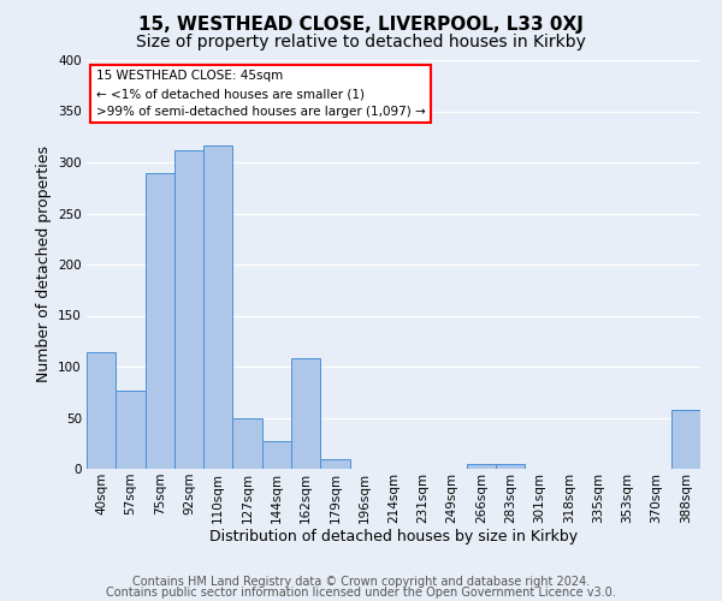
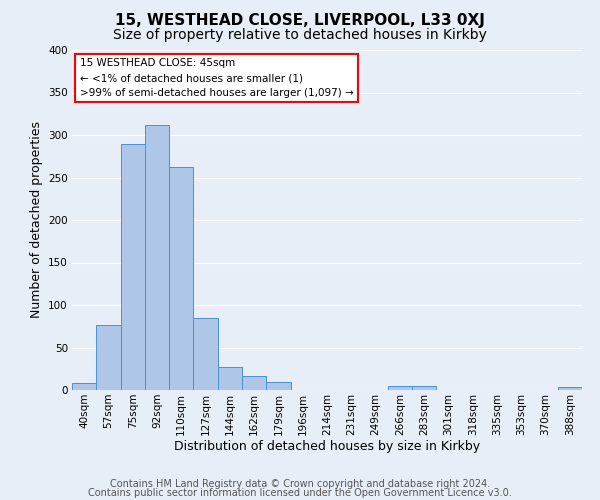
40sqm: 114 -> 8
110sqm: 316 -> 262
127sqm: 50 -> 85
162sqm: 108 -> 16
388sqm: 58 -> 4
